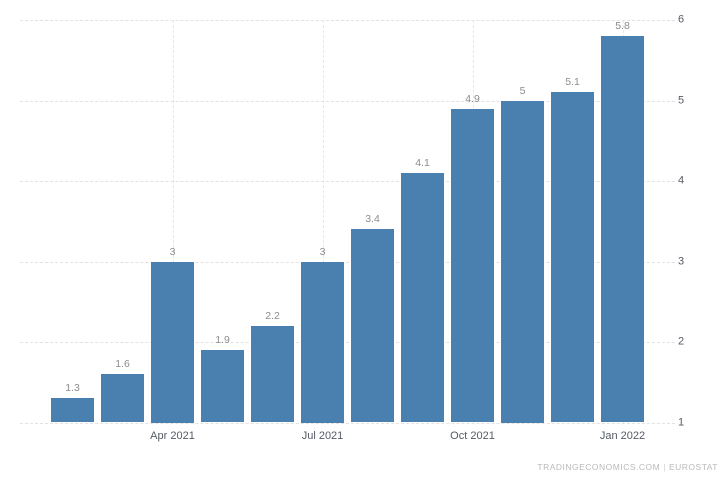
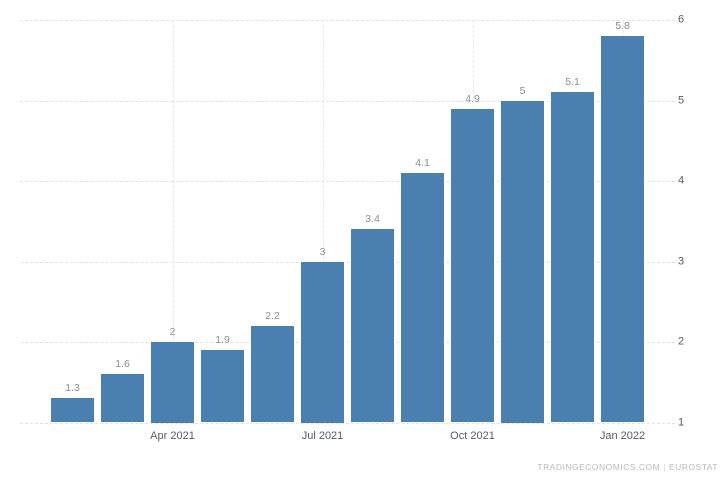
Apr 2021: 3 -> 2
